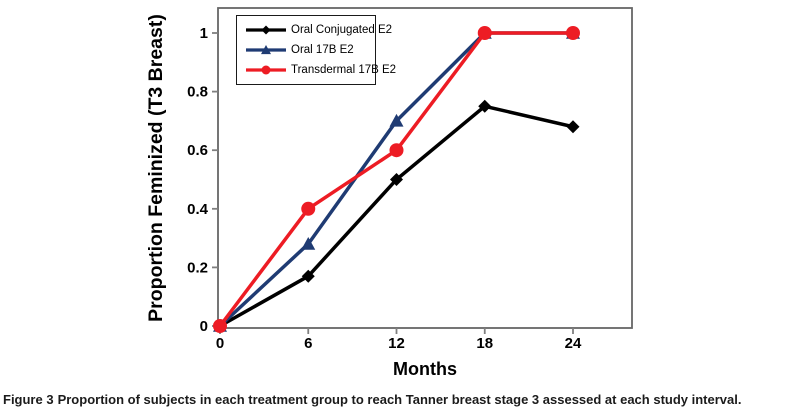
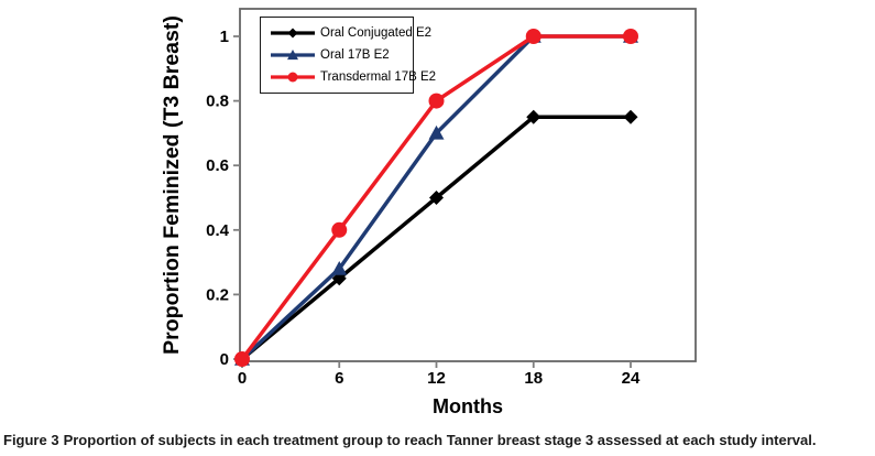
Oral Conjugated E2/6: 0.17 -> 0.25
Transdermal 17B E2/12: 0.6 -> 0.8
Oral Conjugated E2/24: 0.68 -> 0.75
